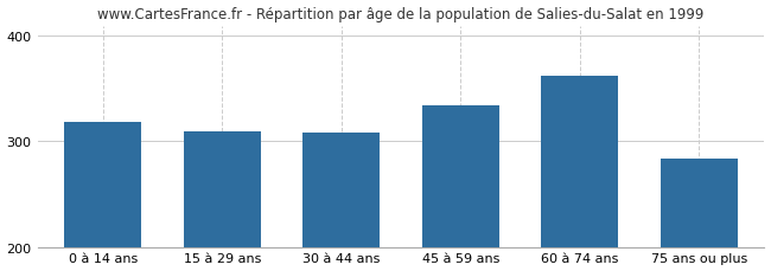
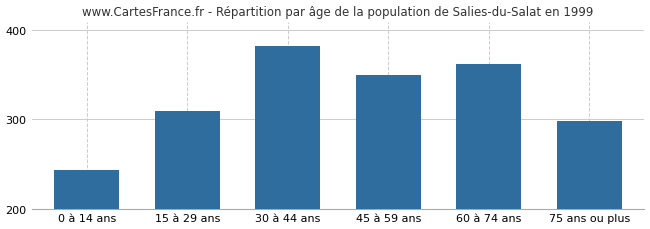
0 à 14 ans: 318 -> 243
30 à 44 ans: 308 -> 383
45 à 59 ans: 334 -> 350
75 ans ou plus: 284 -> 298
